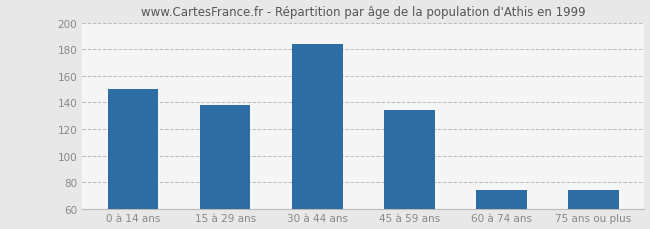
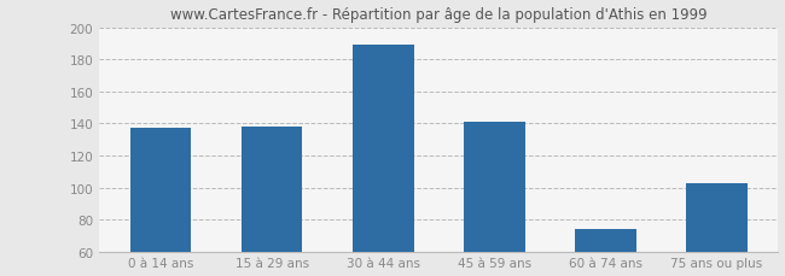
0 à 14 ans: 150 -> 137
30 à 44 ans: 184 -> 189
45 à 59 ans: 134 -> 141
75 ans ou plus: 74 -> 103
